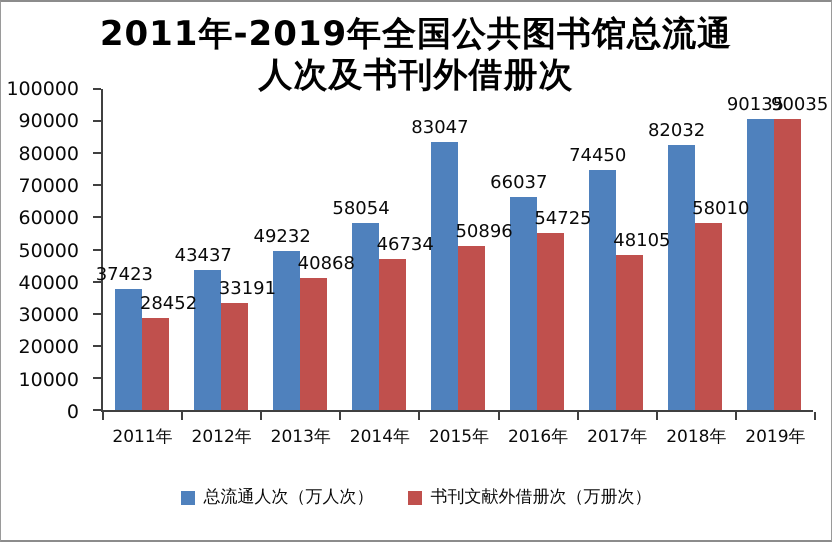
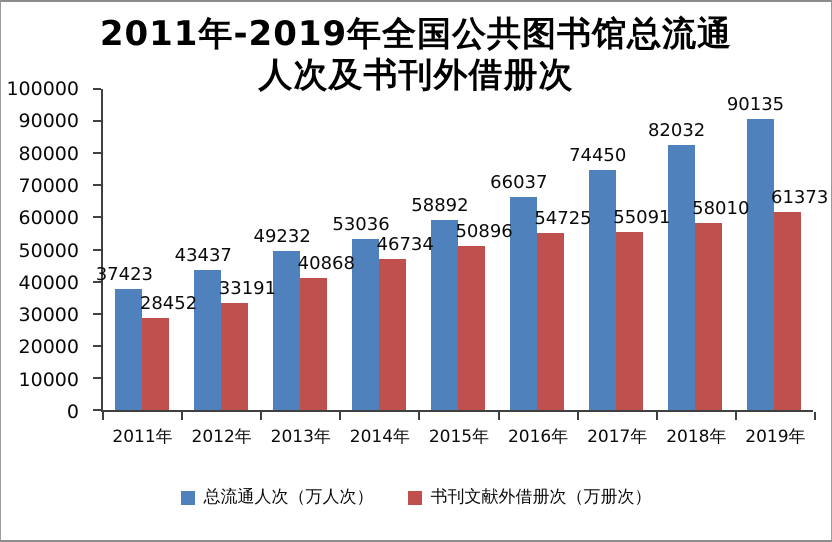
总流通人次（万人次）/2014年: 58054 -> 53036
总流通人次（万人次）/2015年: 83047 -> 58892
书刊文献外借册次（万册次）/2017年: 48105 -> 55091
书刊文献外借册次（万册次）/2019年: 90035 -> 61373
